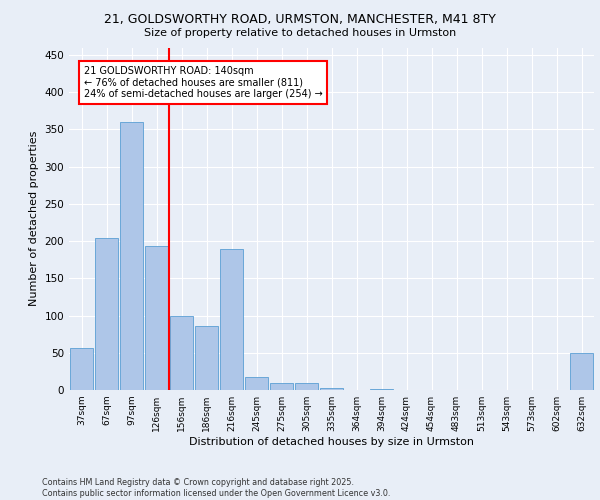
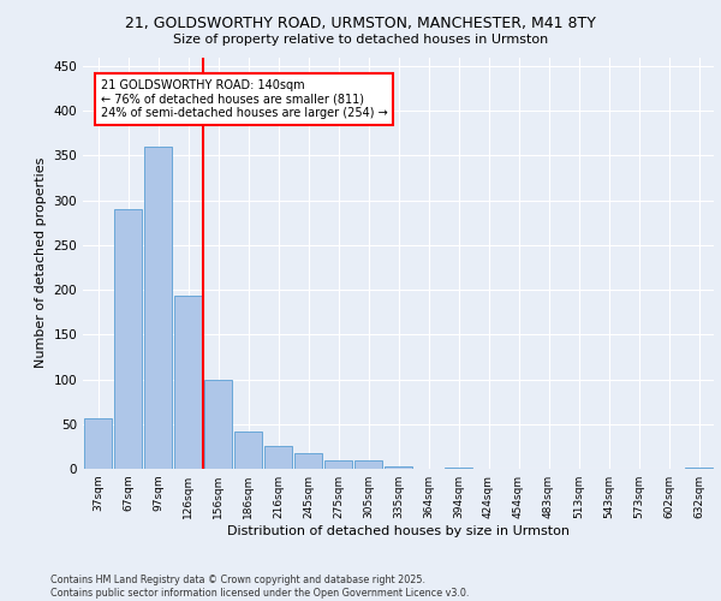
67sqm: 204 -> 290
186sqm: 86 -> 42
216sqm: 190 -> 25
632sqm: 50 -> 2
